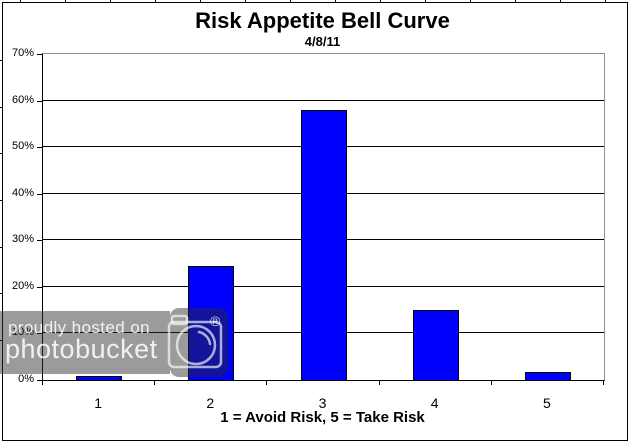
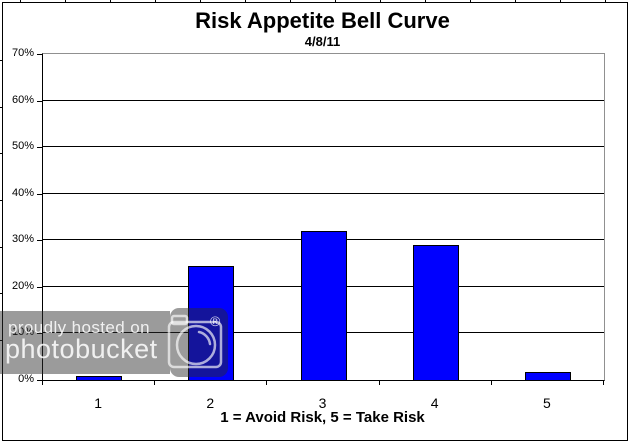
3: 58% -> 32%
4: 15% -> 29%
